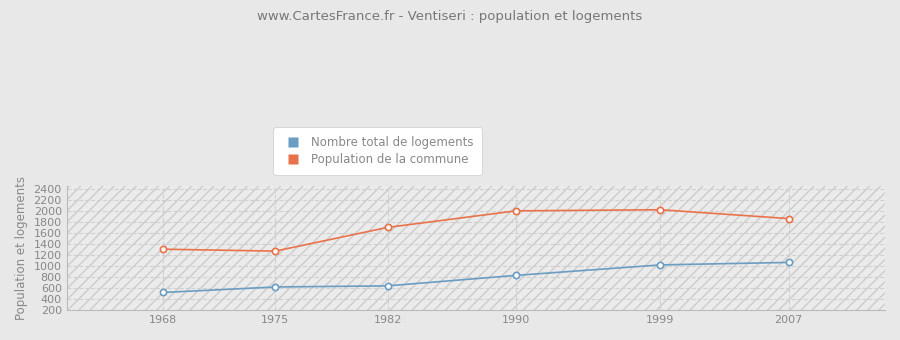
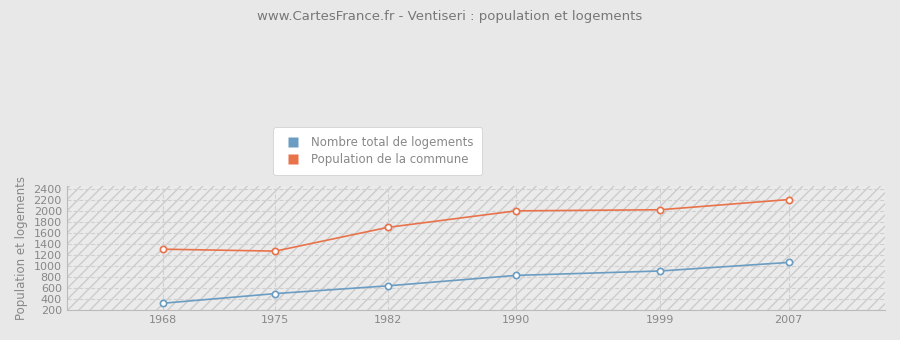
Nombre total de logements/1968: 520 -> 320
Nombre total de logements/1975: 620 -> 500
Nombre total de logements/1999: 1020 -> 910
Population de la commune/2007: 1860 -> 2200
